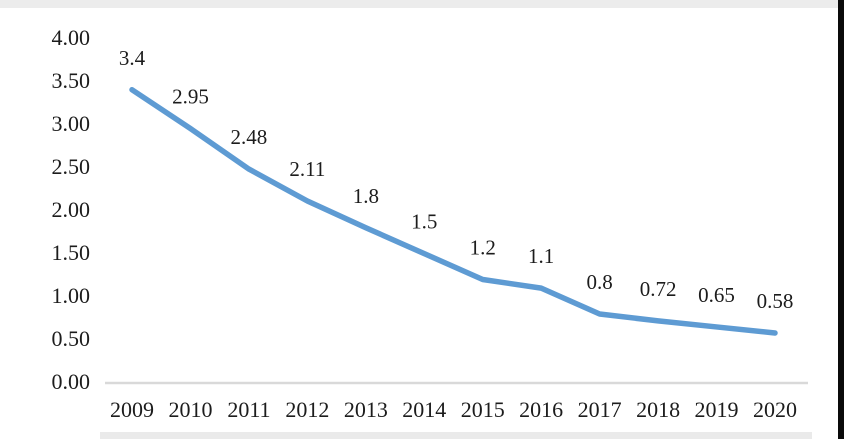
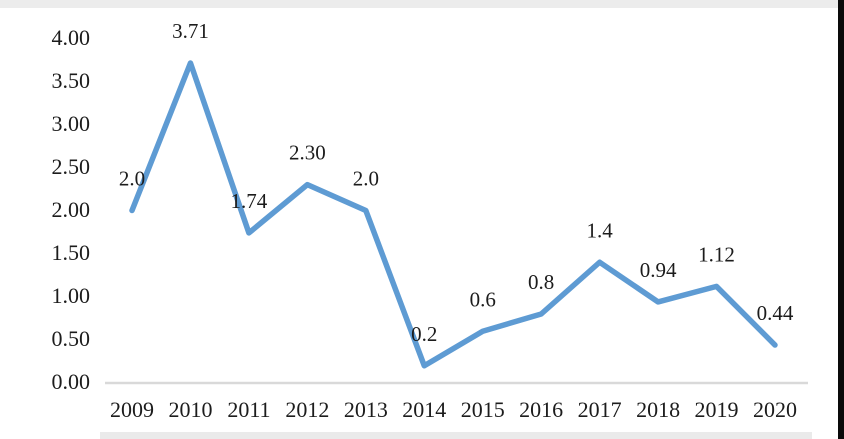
2009: 3.4 -> 2.0
2010: 2.95 -> 3.71
2011: 2.48 -> 1.74
2012: 2.11 -> 2.30
2013: 1.8 -> 2.0
2014: 1.5 -> 0.2
2015: 1.2 -> 0.6
2016: 1.1 -> 0.8
2017: 0.8 -> 1.4
2018: 0.72 -> 0.94
2019: 0.65 -> 1.12
2020: 0.58 -> 0.44
